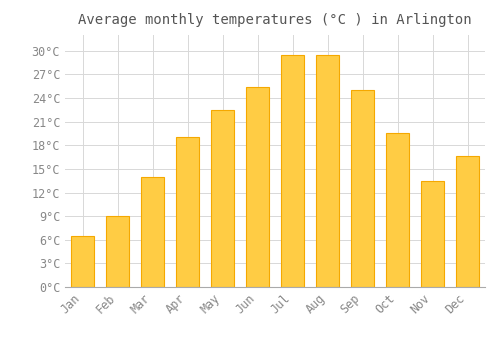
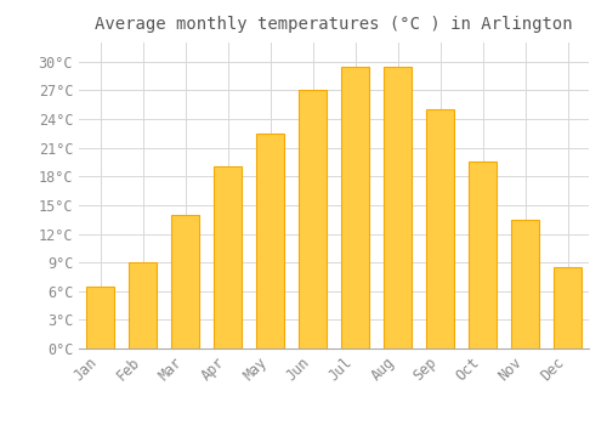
Jun: 25.4°C -> 27.0°C
Dec: 16.6°C -> 8.5°C
